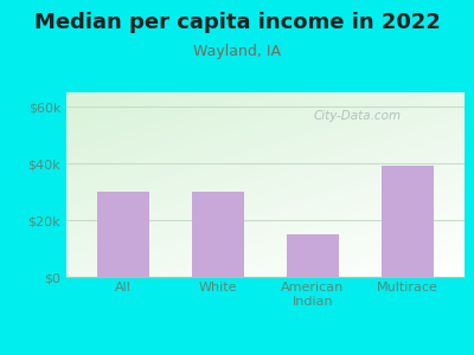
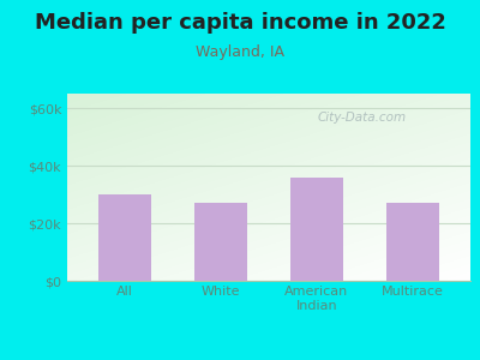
White: $30k -> $27k
American Indian: $15k -> $36k
Multirace: $39k -> $27k
